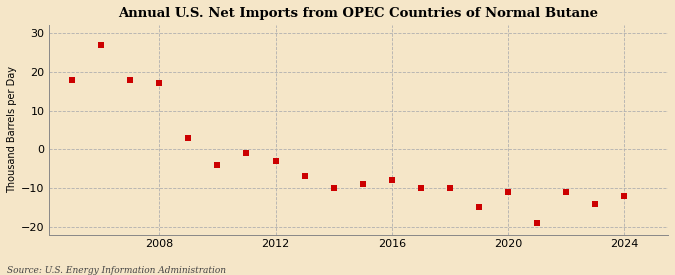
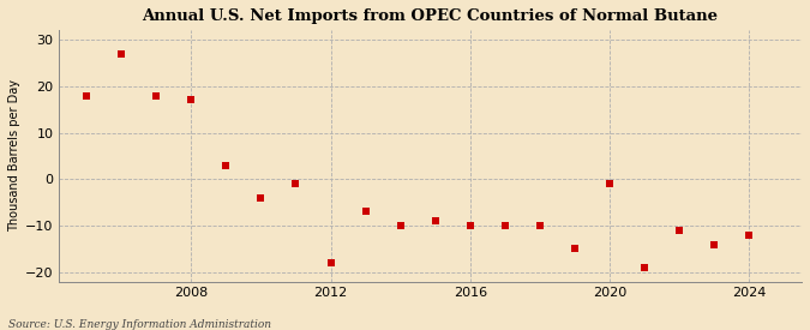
2012: -3 -> -18
2016: -8 -> -10
2020: -11 -> -1
